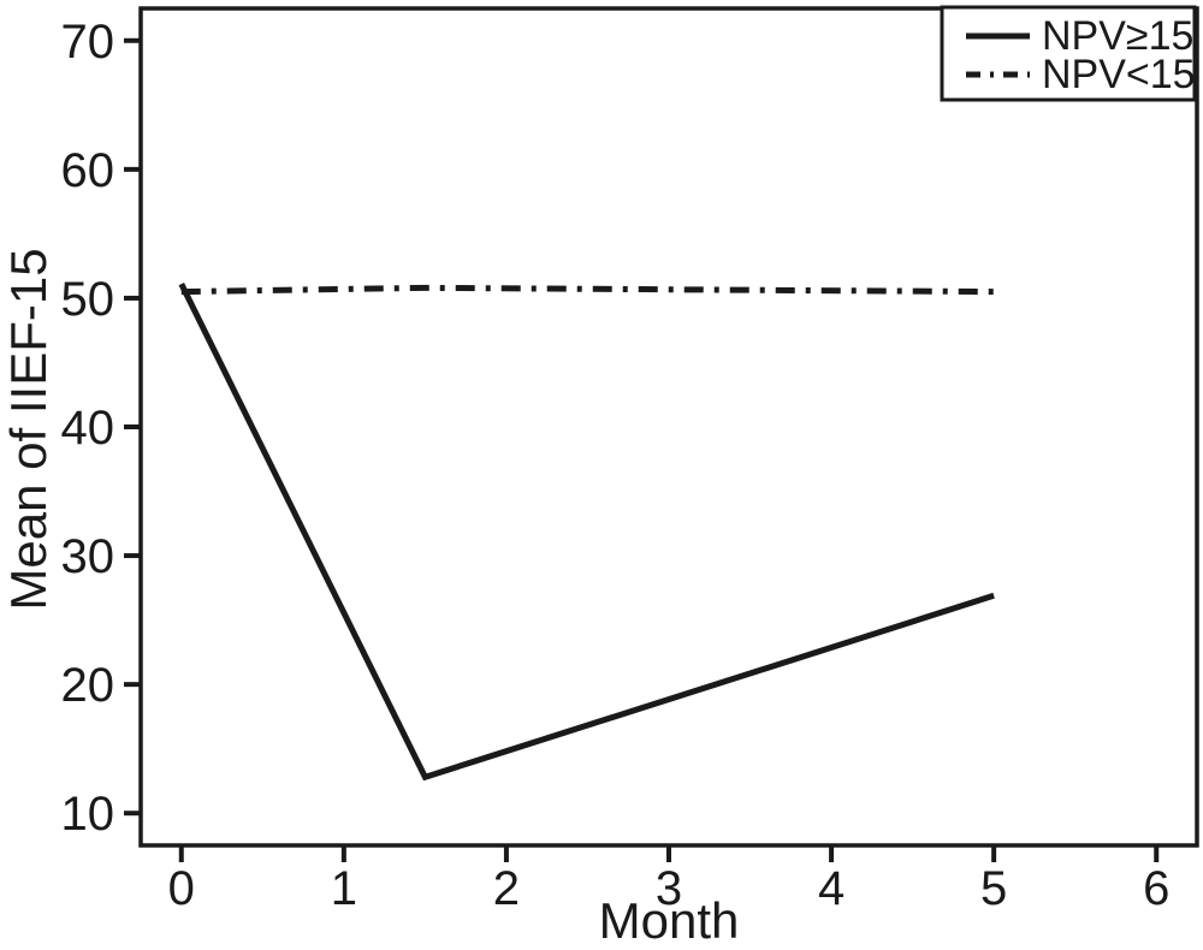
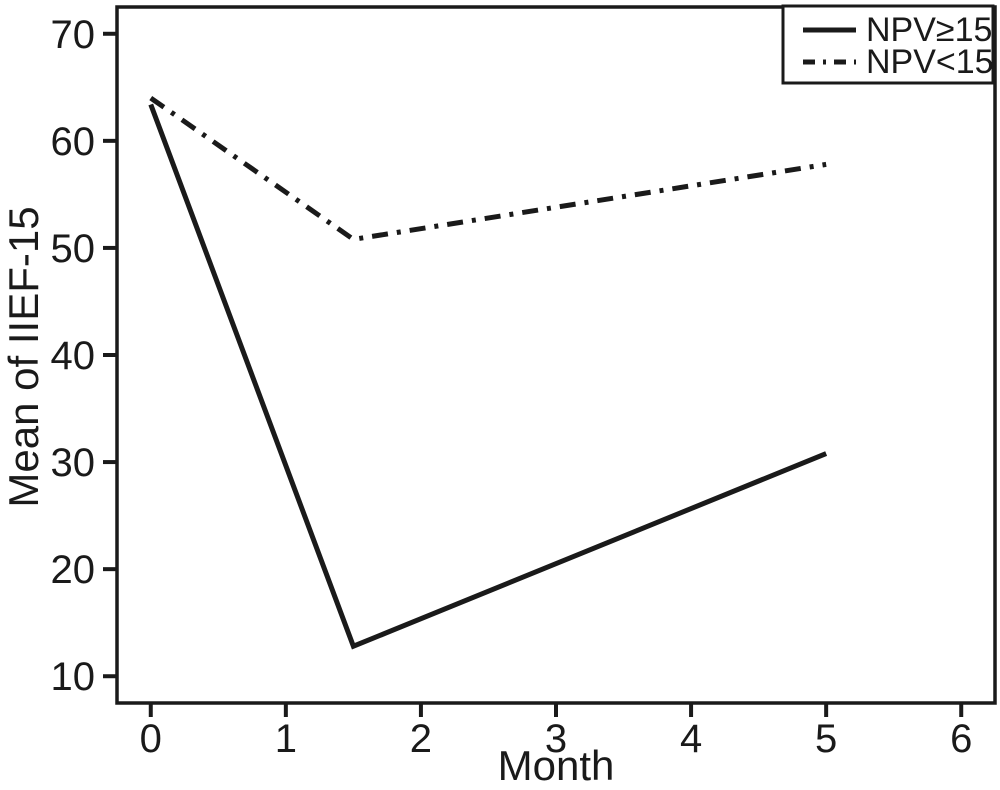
NPV≥15/0: 51.1 -> 63.4
NPV<15/0: 50.5 -> 64.0
NPV≥15/5: 26.9 -> 30.8
NPV<15/5: 50.5 -> 57.8
